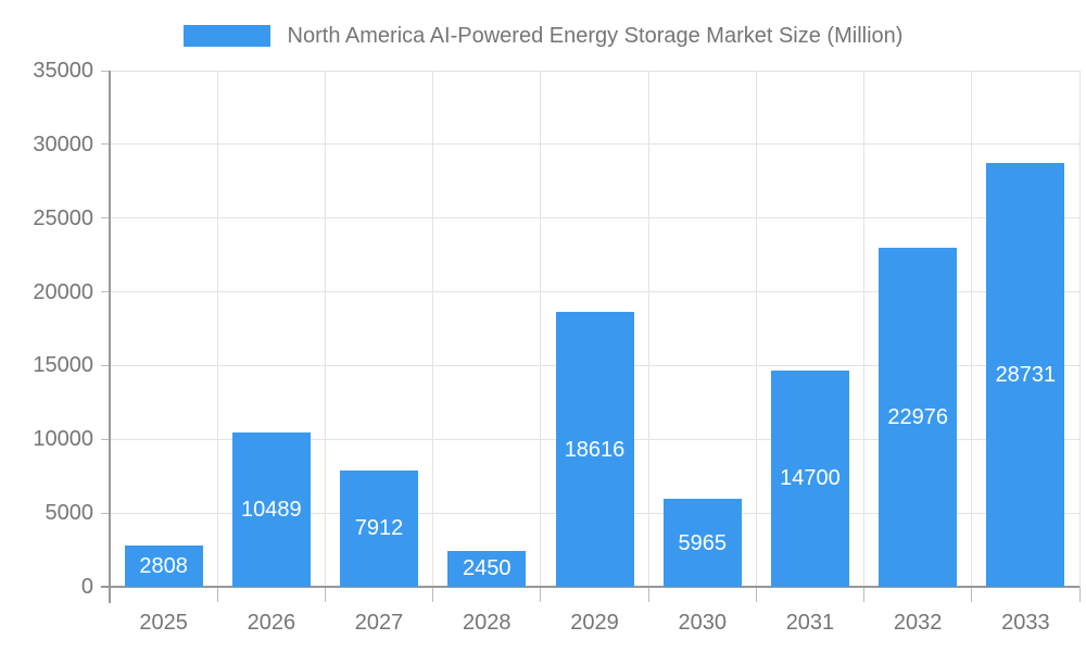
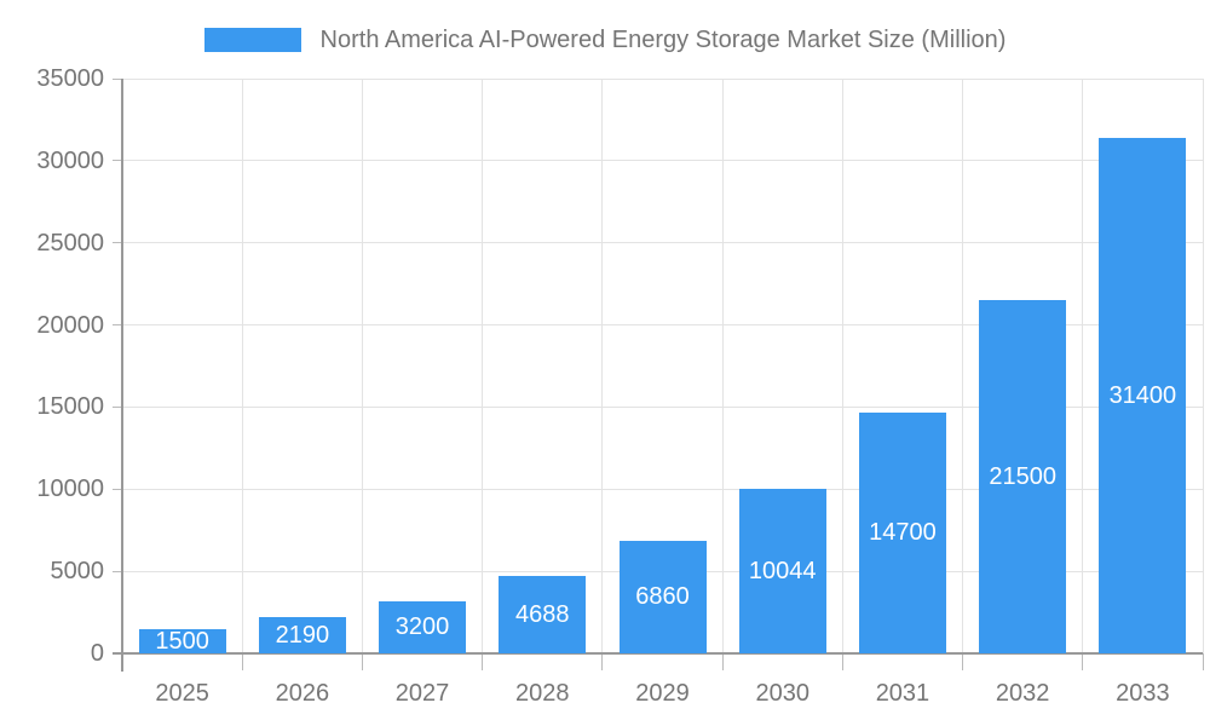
2025: 2808 -> 1500
2026: 10489 -> 2190
2027: 7912 -> 3200
2028: 2450 -> 4688
2029: 18616 -> 6860
2030: 5965 -> 10044
2032: 22976 -> 21500
2033: 28731 -> 31400
